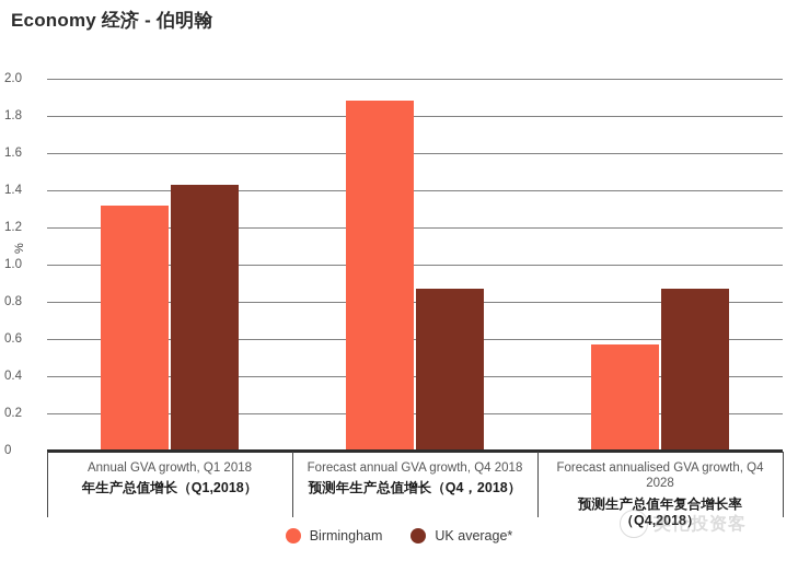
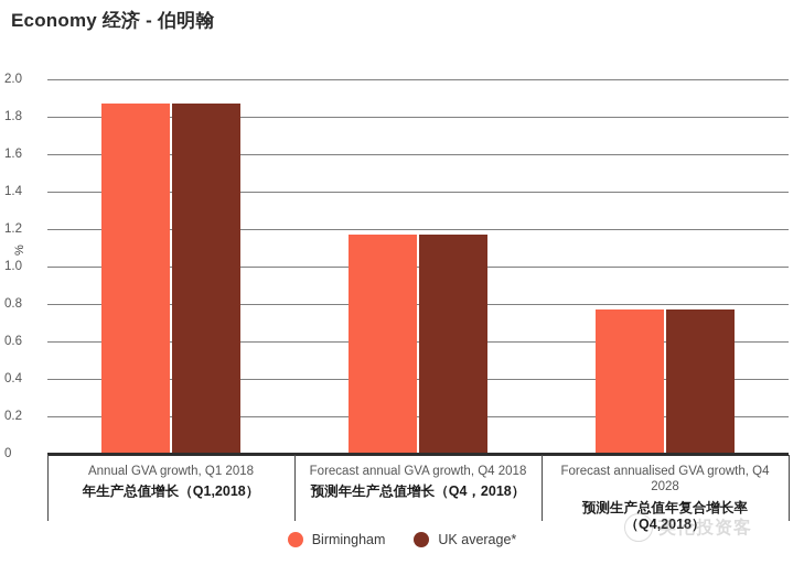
Birmingham/Annual GVA growth, Q1 2018: 1.32 -> 1.87
UK average*/Annual GVA growth, Q1 2018: 1.43 -> 1.87
Birmingham/Forecast annual GVA growth, Q4 2018: 1.88 -> 1.17
UK average*/Forecast annual GVA growth, Q4 2018: 0.87 -> 1.17
Birmingham/Forecast annualised GVA growth, Q4 2028: 0.57 -> 0.77
UK average*/Forecast annualised GVA growth, Q4 2028: 0.87 -> 0.77
